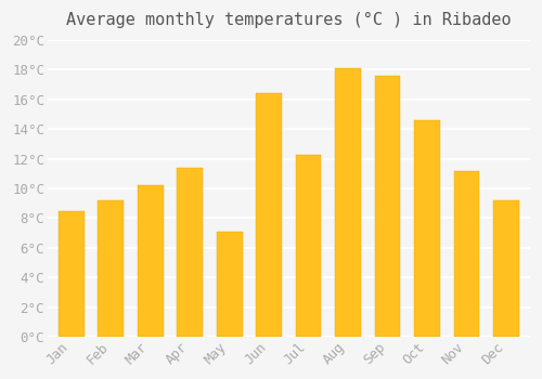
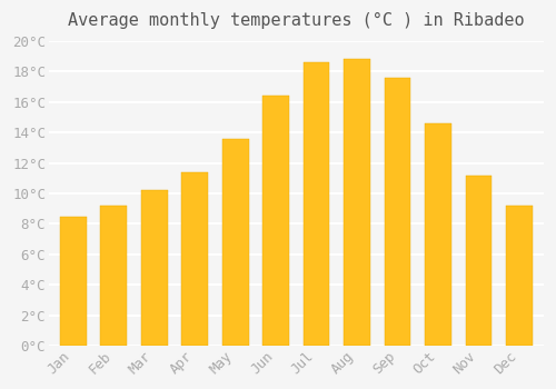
May: 7.1°C -> 13.6°C
Jul: 12.3°C -> 18.6°C
Aug: 18.1°C -> 18.8°C
